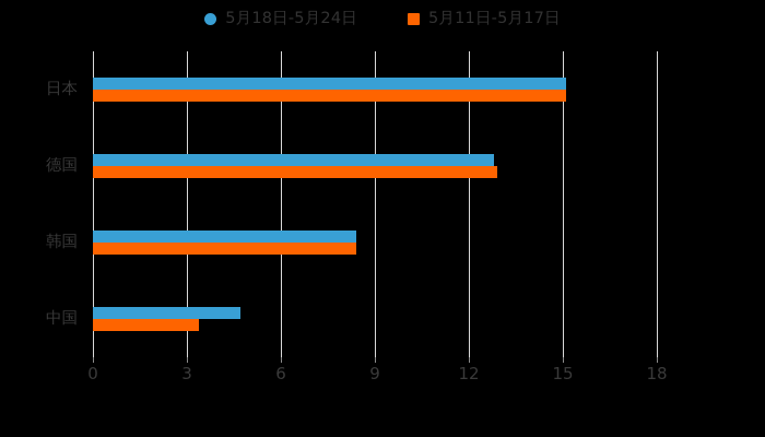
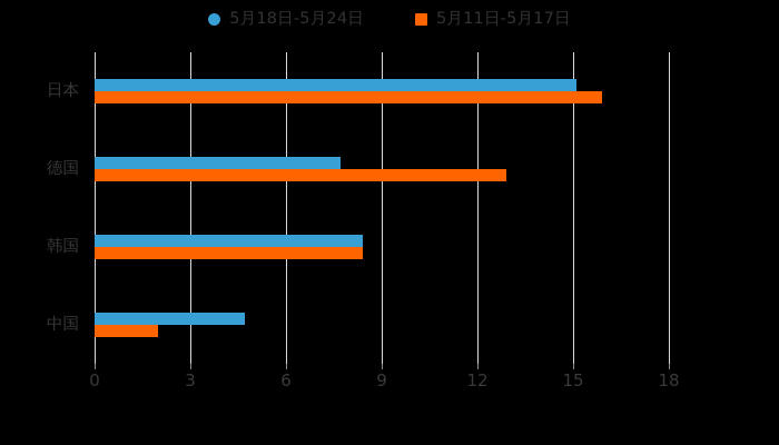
5月11日-5月17日/日本: 15.1 -> 15.9
5月18日-5月24日/德国: 12.8 -> 7.7
5月11日-5月17日/中国: 3.4 -> 2.0
